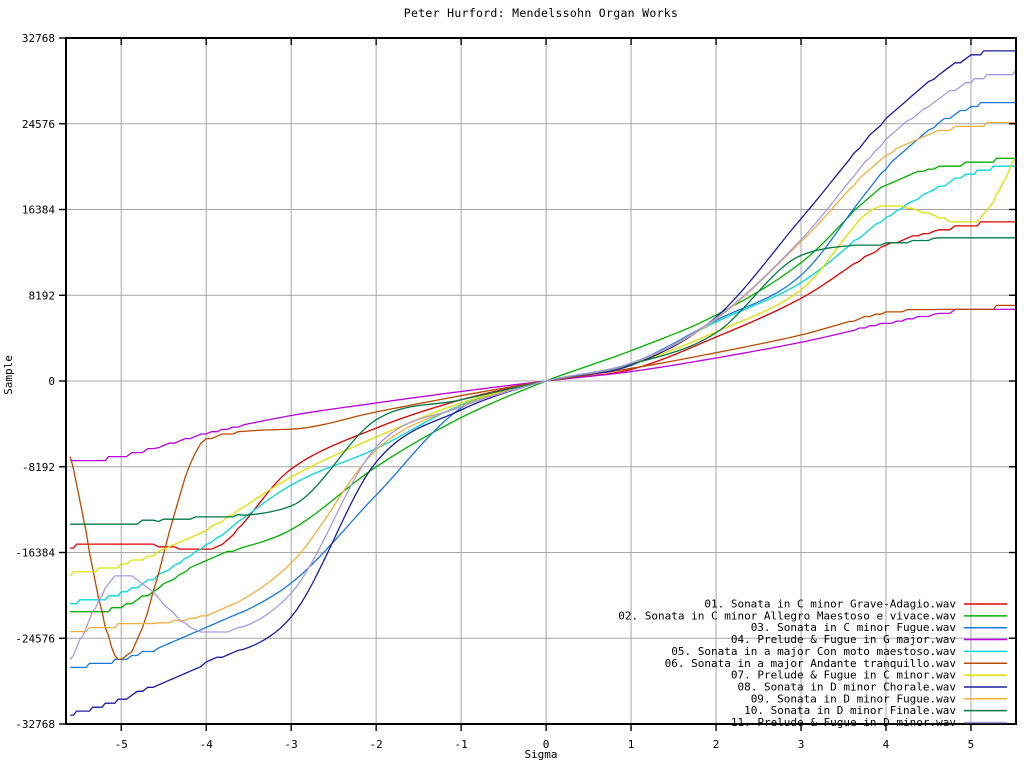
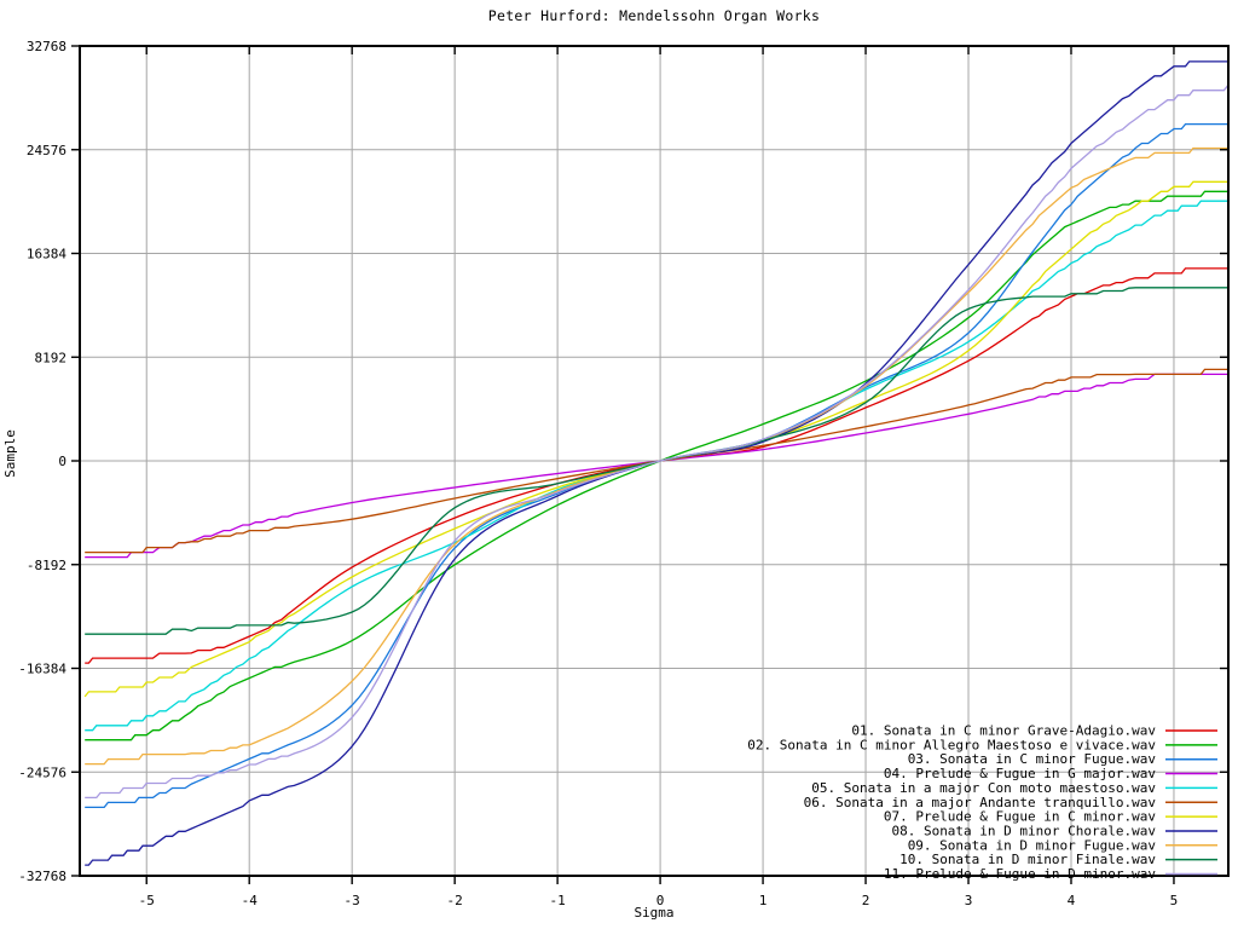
06. Sonata in a major Andante tranquillo.wav/-5: -26600 -> -7000
11. Prelude & Fugue in D minor.wav/-5: -18500 -> -25600
01. Sonata in C minor Grave-Adagio.wav/-4: -16100 -> -14000
03. Sonata in C minor Fugue.wav/-2: -10900 -> -6900
07. Prelude & Fugue in C minor.wav/5: 15100 -> 21500
